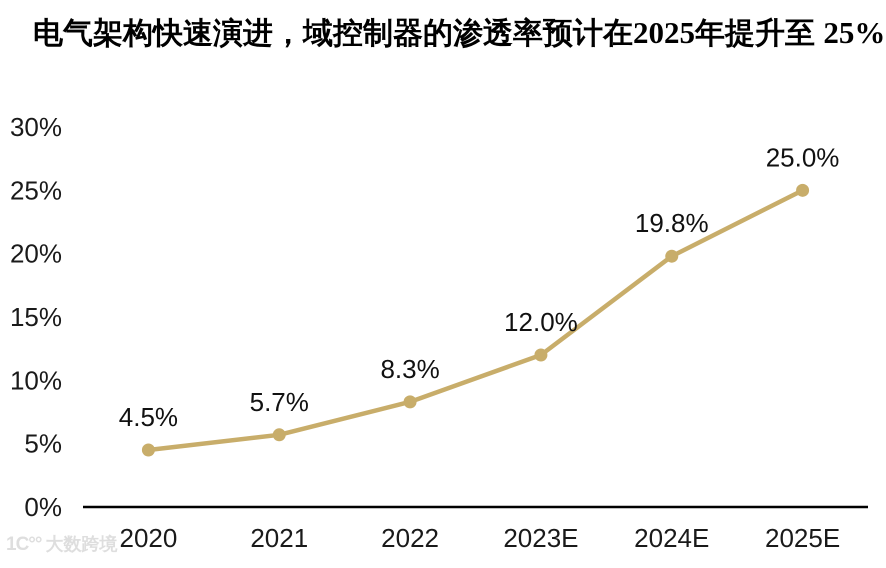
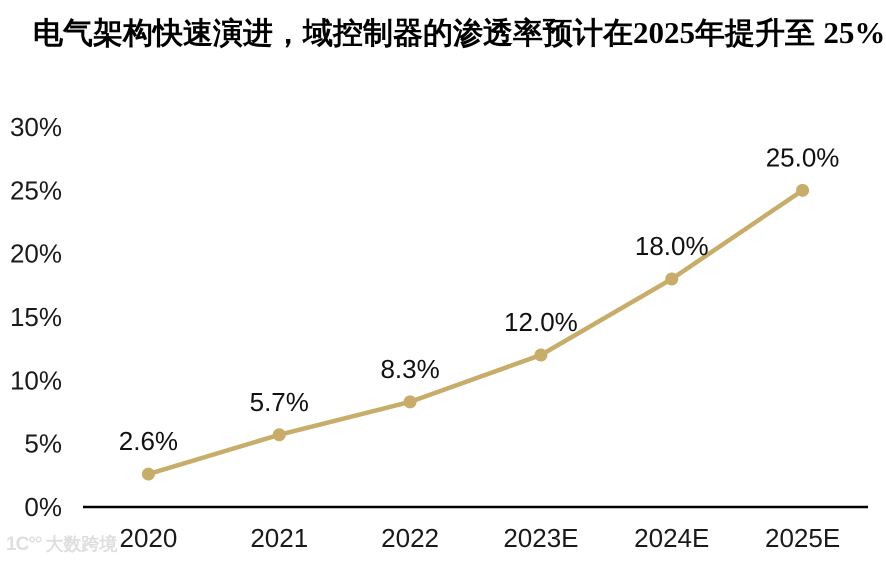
2020: 4.5% -> 2.6%
2024E: 19.8% -> 18.0%
